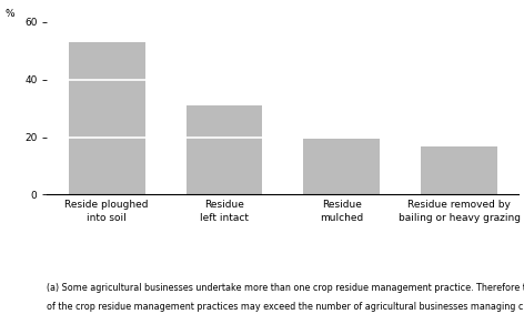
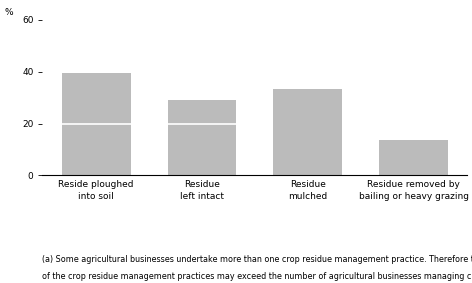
Reside ploughed into soil: 53.0 -> 39.5
Residue left intact: 31.0 -> 29.0
Residue mulched: 19.5 -> 33.5
Residue removed by bailing or heavy grazing: 16.8 -> 13.5
